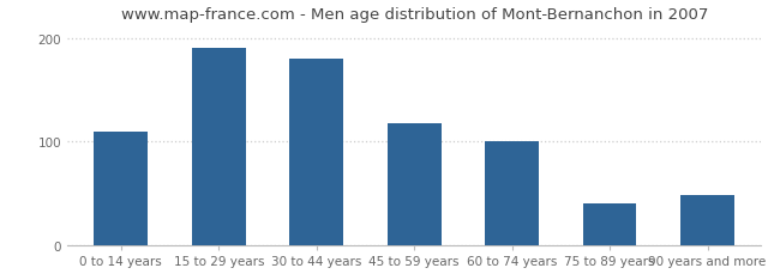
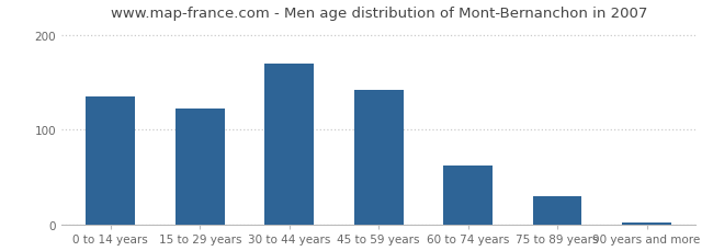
0 to 14 years: 110 -> 135
15 to 29 years: 190 -> 122
30 to 44 years: 180 -> 170
45 to 59 years: 118 -> 142
60 to 74 years: 100 -> 62
75 to 89 years: 40 -> 30
90 years and more: 48 -> 3
